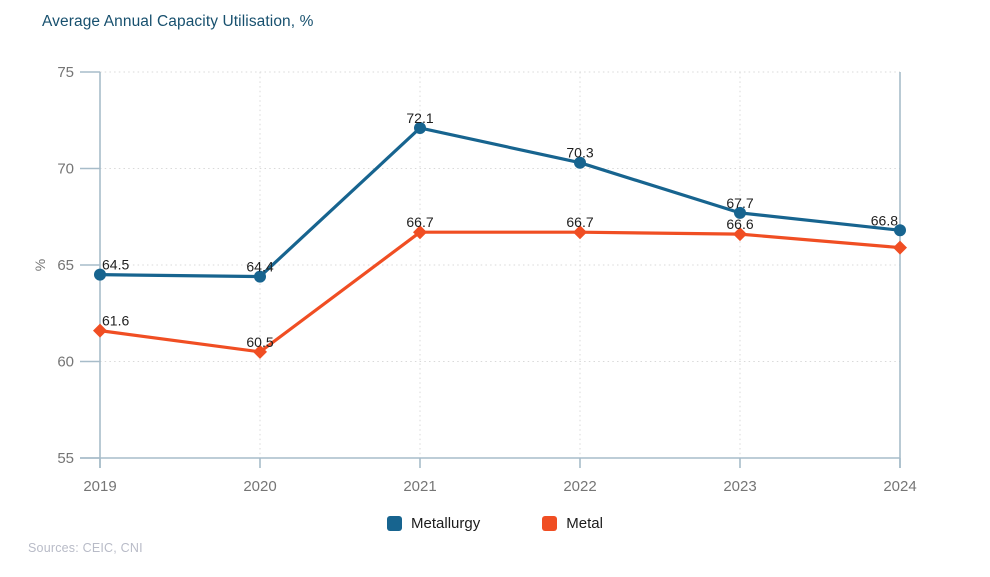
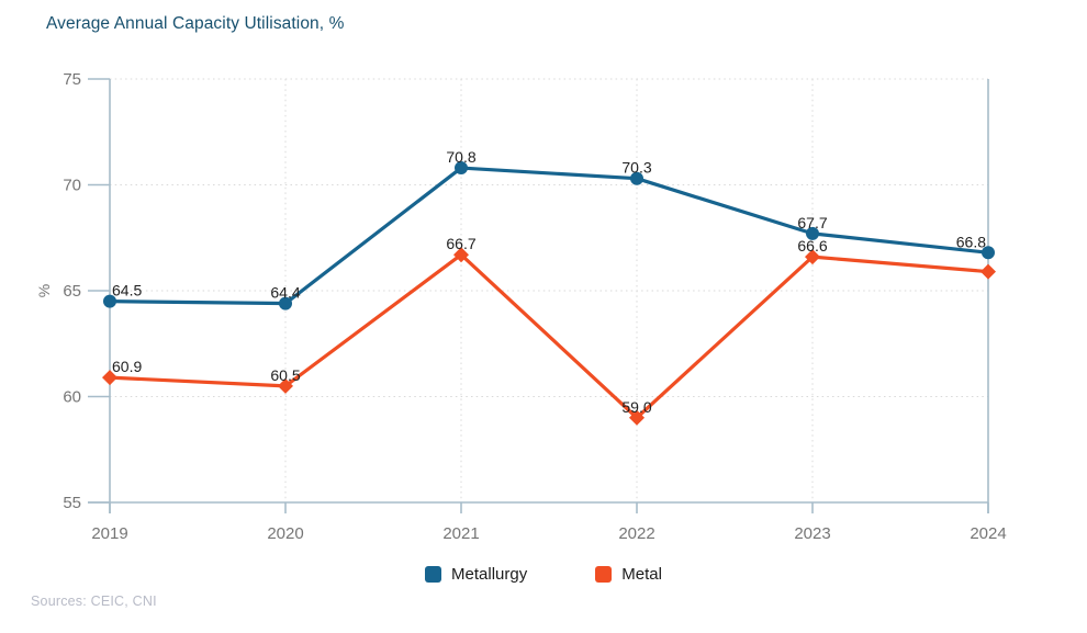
Metal/2019: 61.6 -> 60.9
Metallurgy/2021: 72.1 -> 70.8
Metal/2022: 66.7 -> 59.0
